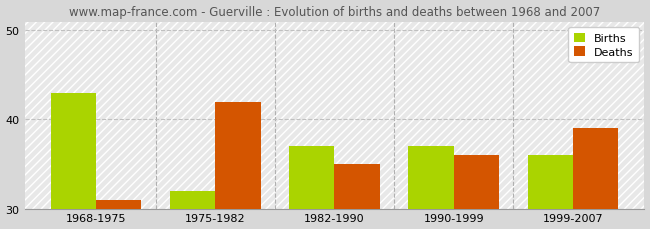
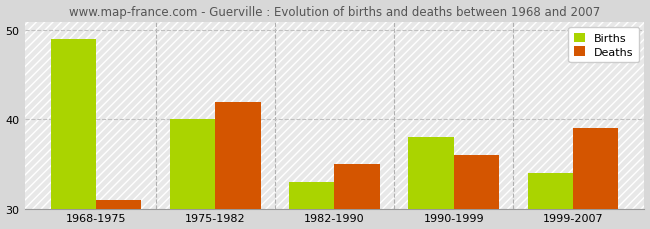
Births/1968-1975: 43 -> 49
Births/1975-1982: 32 -> 40
Births/1982-1990: 37 -> 33
Births/1990-1999: 37 -> 38
Births/1999-2007: 36 -> 34
